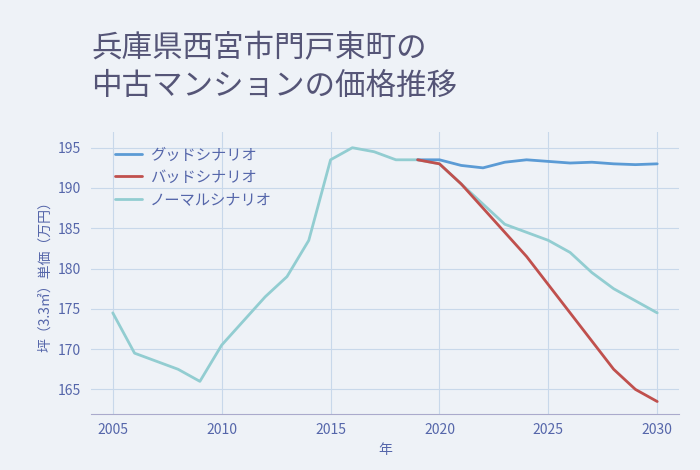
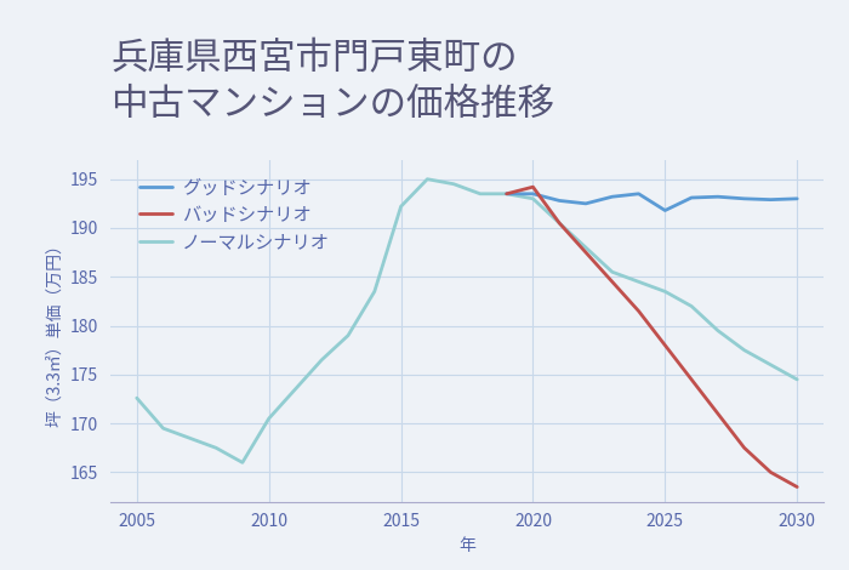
ノーマルシナリオ/2005: 174.5 -> 172.6
ノーマルシナリオ/2015: 193.5 -> 192.2
バッドシナリオ/2020: 193.0 -> 194.2
グッドシナリオ/2025: 193.3 -> 191.8
